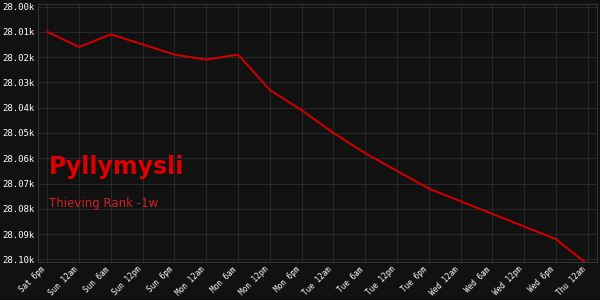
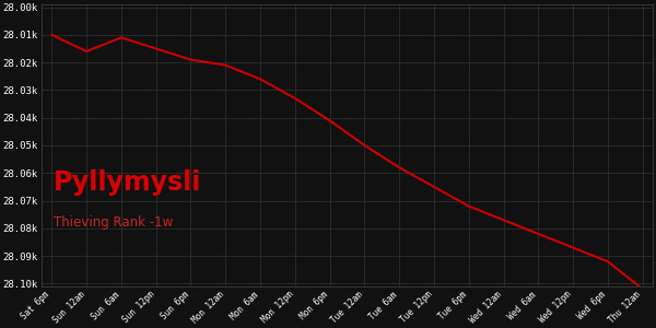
Mon 6am: 28.019k -> 28.026k
